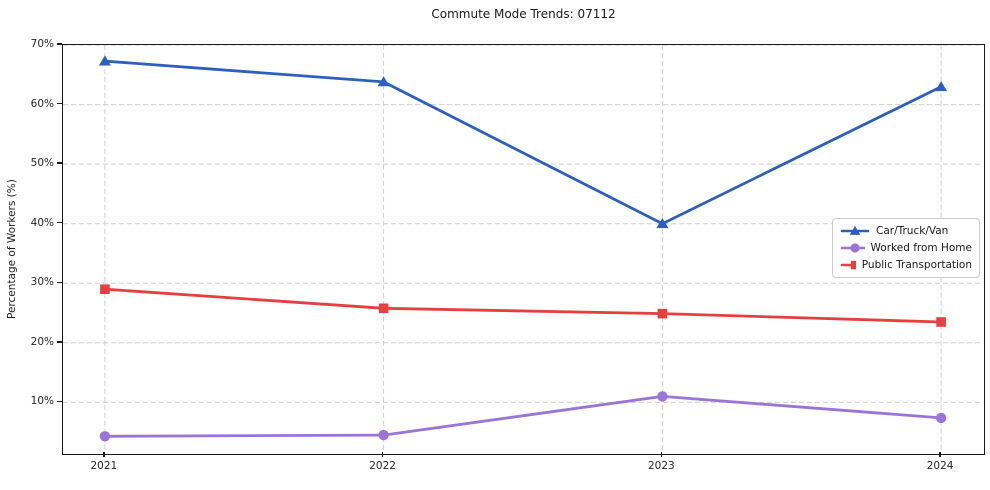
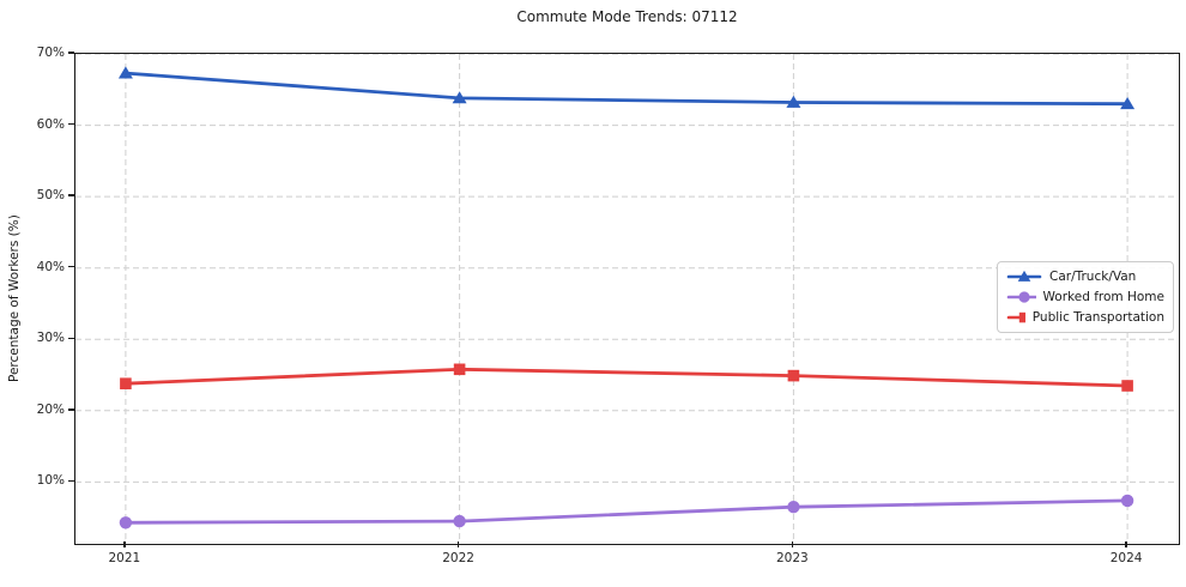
Public Transportation/2021: 29% -> 24%
Car/Truck/Van/2023: 40% -> 63%
Worked from Home/2023: 11% -> 6%
